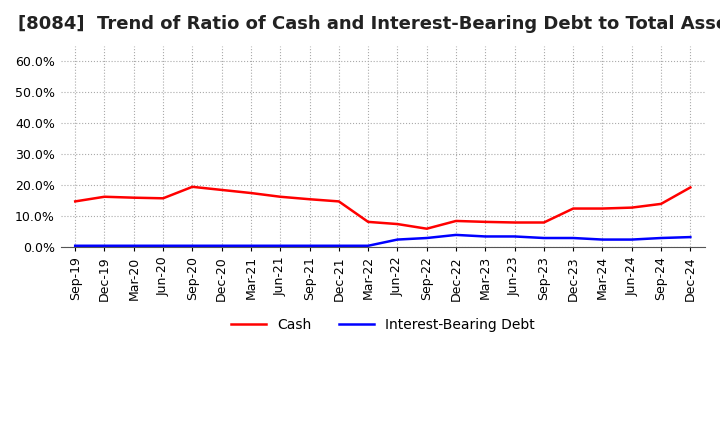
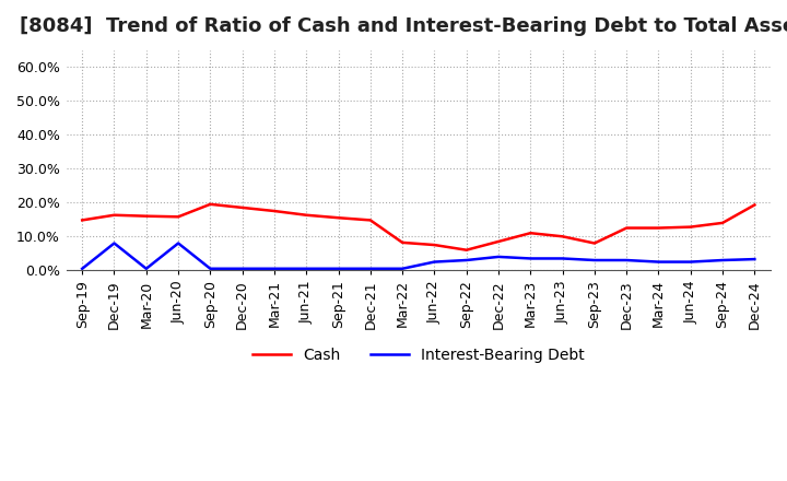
Interest-Bearing Debt/Dec-19: 0.5% -> 8.0%
Interest-Bearing Debt/Jun-20: 0.5% -> 8.0%
Cash/Mar-23: 8.2% -> 11.0%
Cash/Jun-23: 8.0% -> 10.0%
